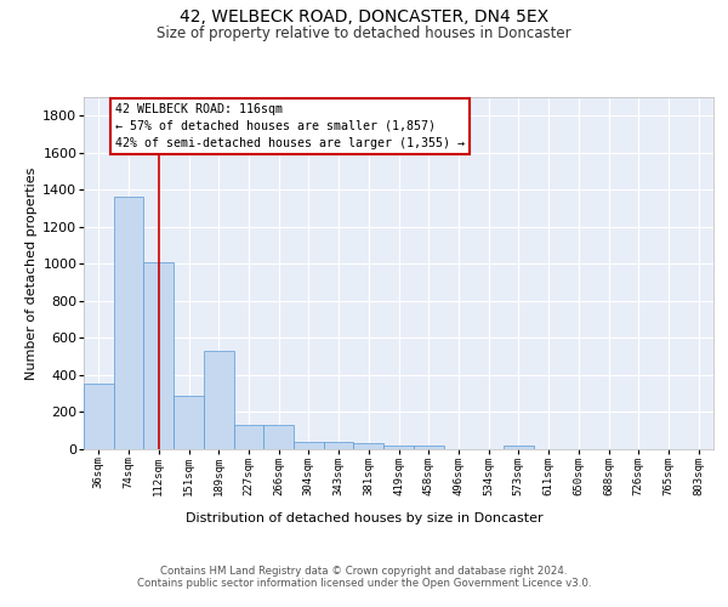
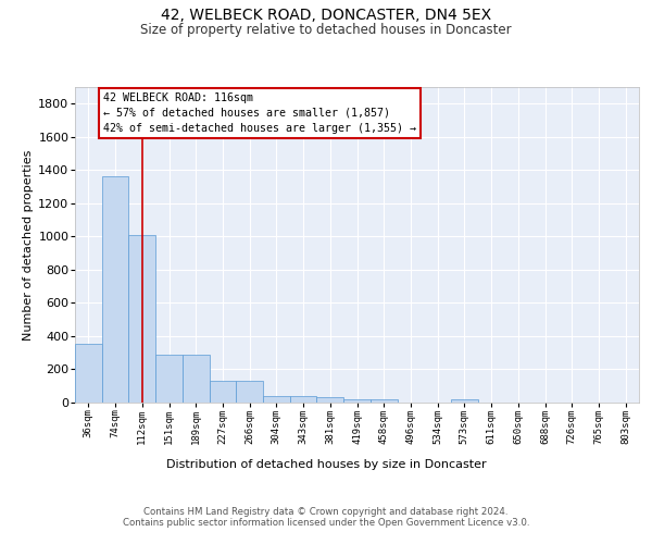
189sqm: 530 -> 290
